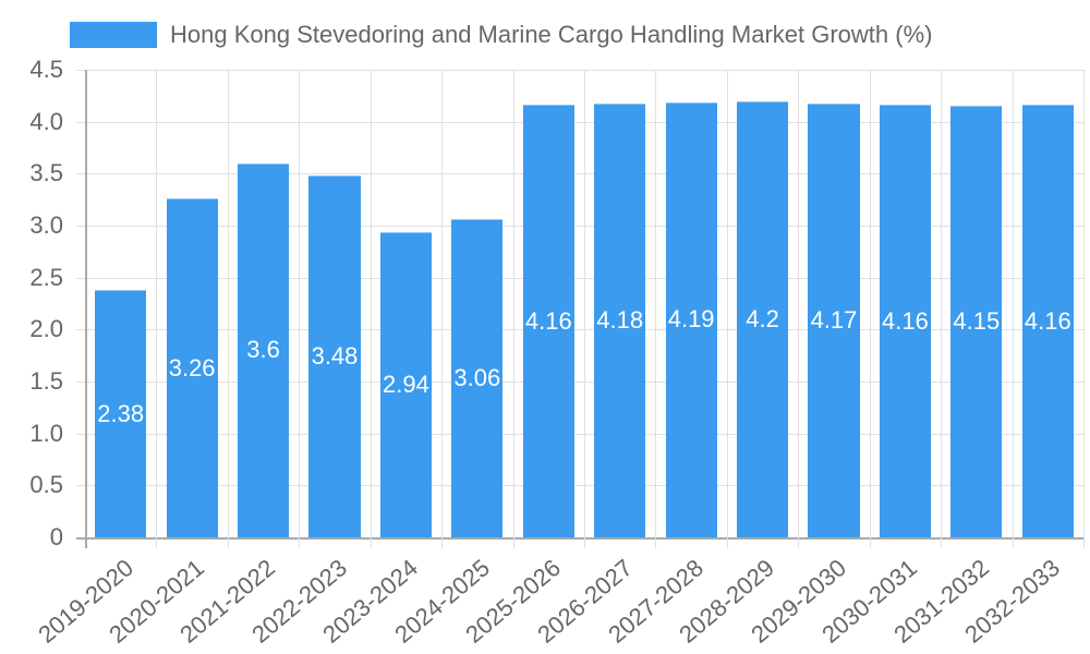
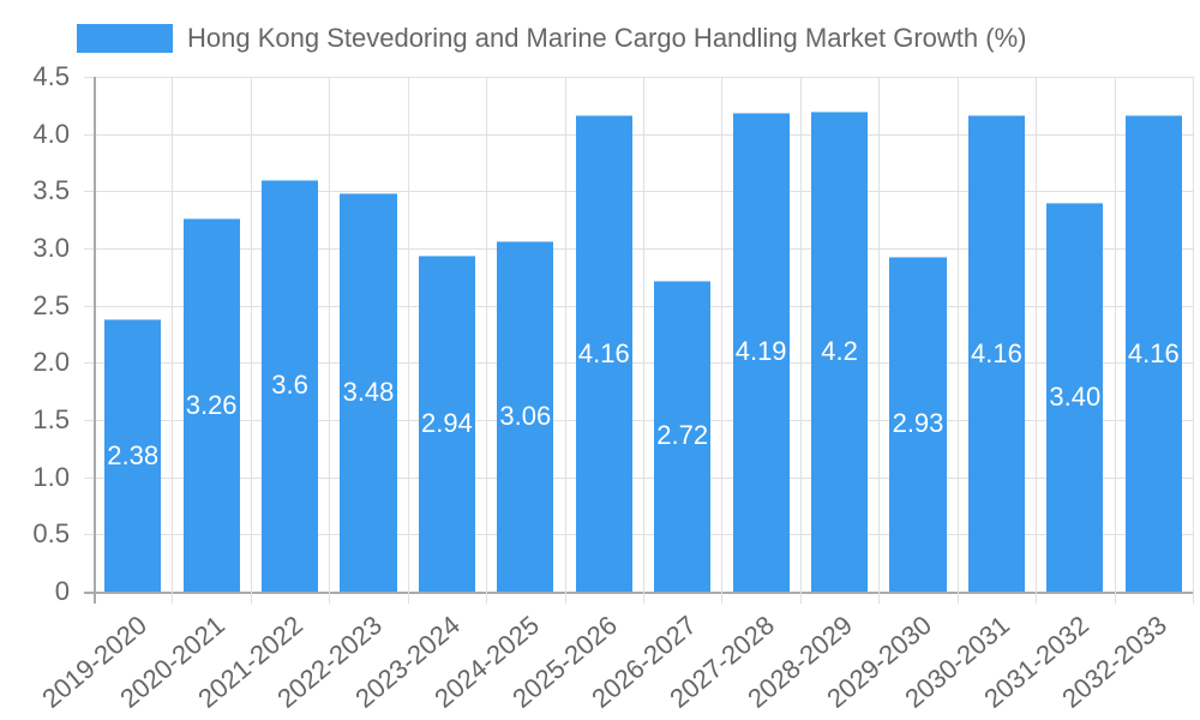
2026-2027: 4.18 -> 2.72
2029-2030: 4.17 -> 2.93
2031-2032: 4.15 -> 3.40
